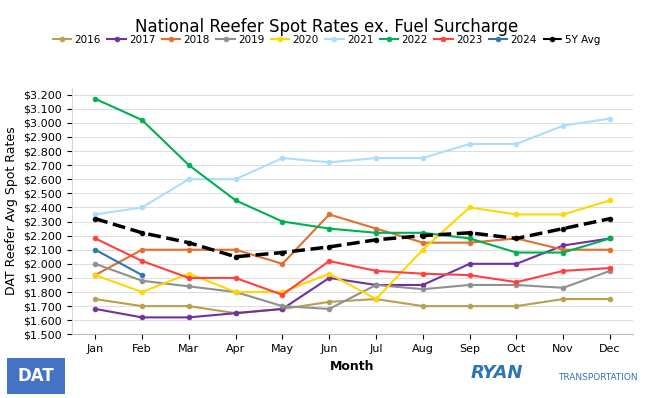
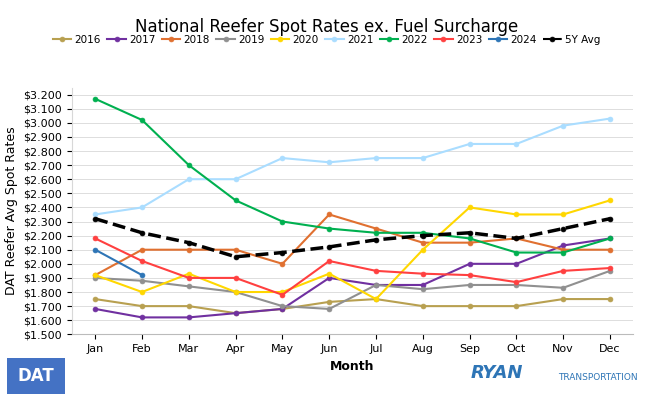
2019/Jan: $2.00 -> $1.90
